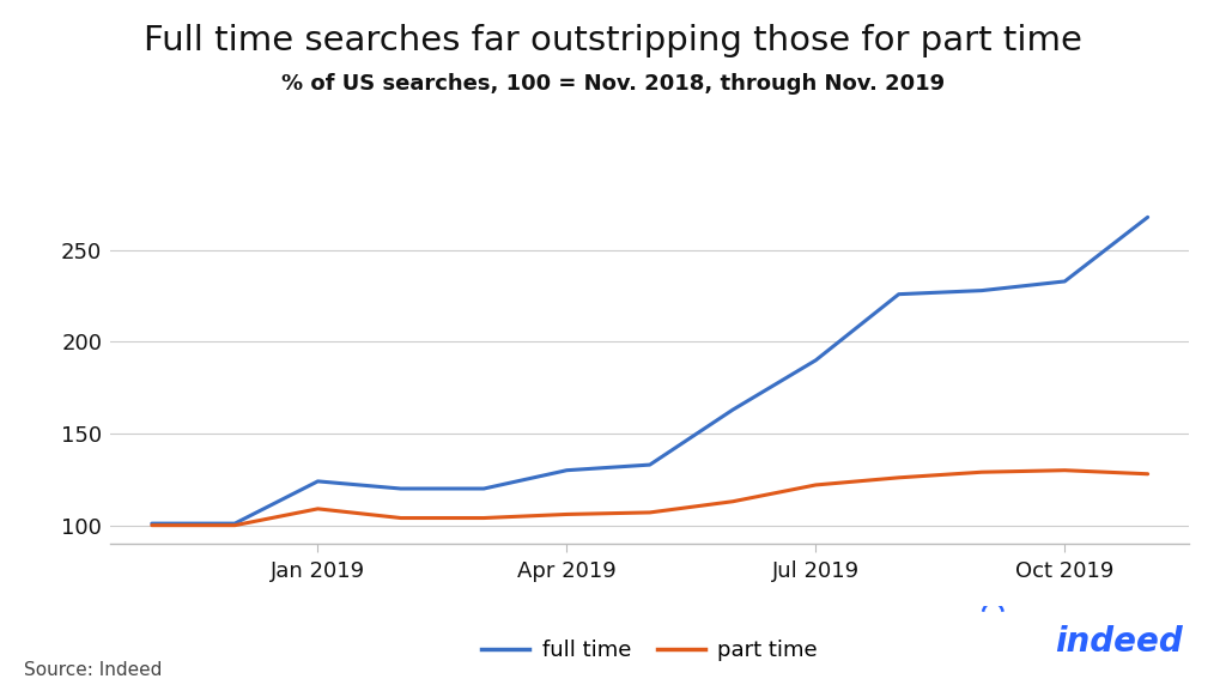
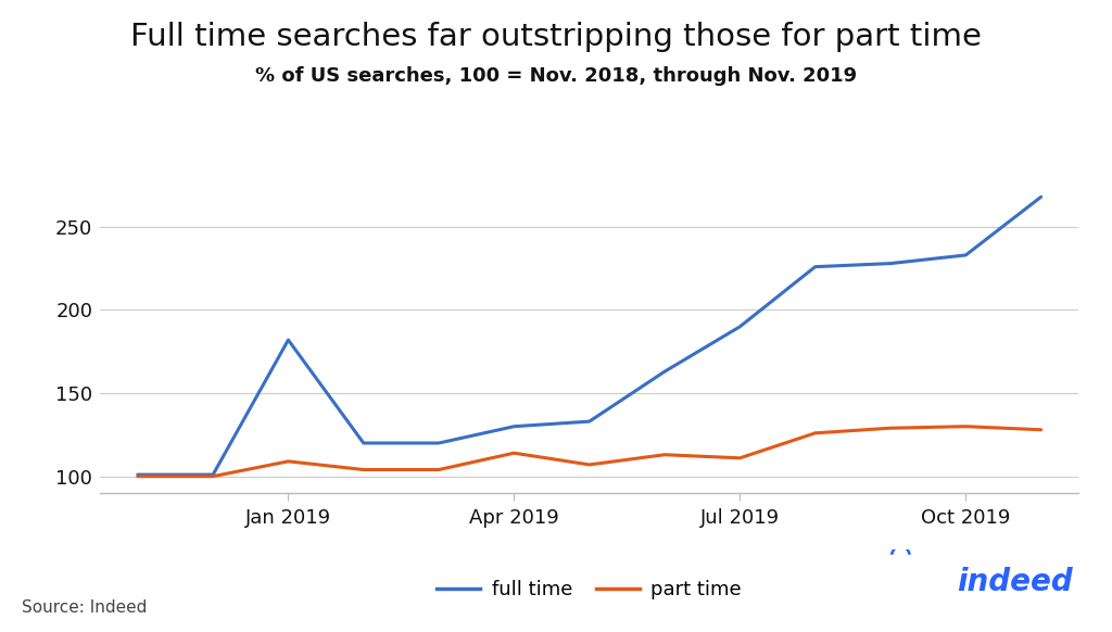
full time/Jan 2019: 124 -> 182
part time/Apr 2019: 106 -> 114
part time/Jul 2019: 122 -> 111
